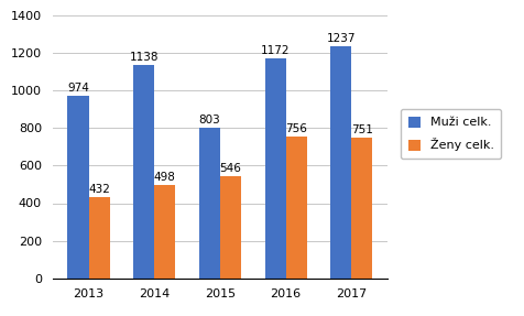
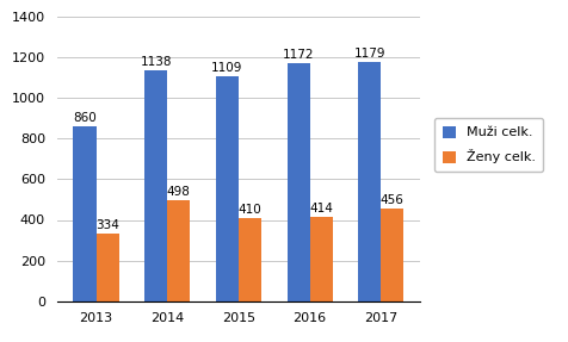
Muži celk./2013: 974 -> 860
Ženy celk./2013: 432 -> 334
Muži celk./2015: 803 -> 1109
Ženy celk./2015: 546 -> 410
Ženy celk./2016: 756 -> 414
Muži celk./2017: 1237 -> 1179
Ženy celk./2017: 751 -> 456
